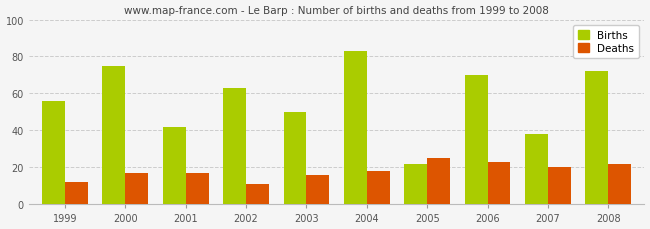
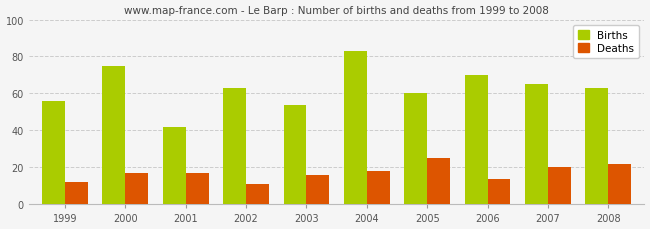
Births/2003: 50 -> 54
Births/2005: 22 -> 60
Deaths/2006: 23 -> 14
Births/2007: 38 -> 65
Births/2008: 72 -> 63
